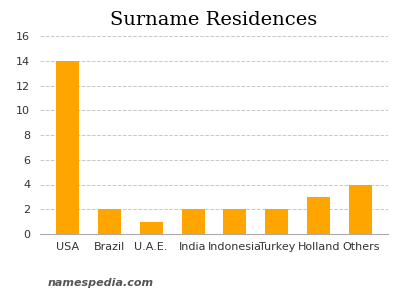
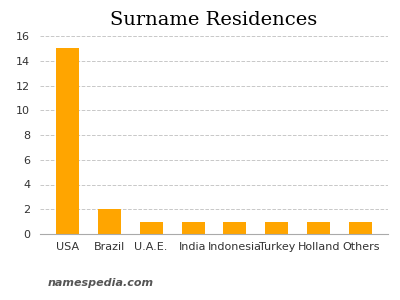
USA: 14 -> 15
India: 2 -> 1
Indonesia: 2 -> 1
Turkey: 2 -> 1
Holland: 3 -> 1
Others: 4 -> 1
